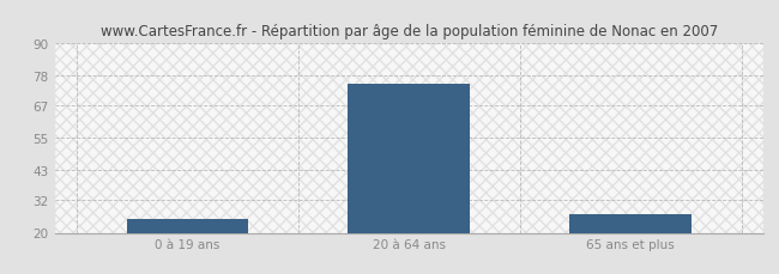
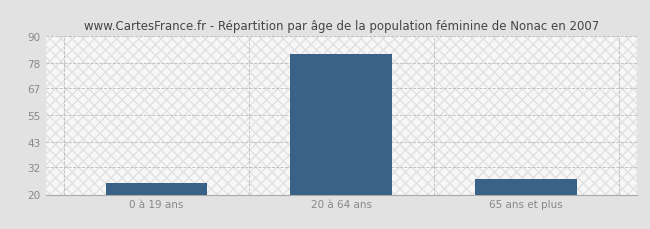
20 à 64 ans: 75 -> 82
